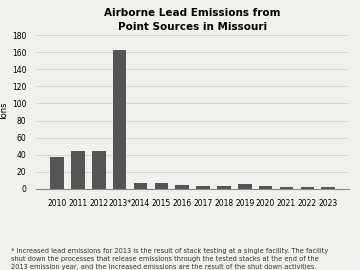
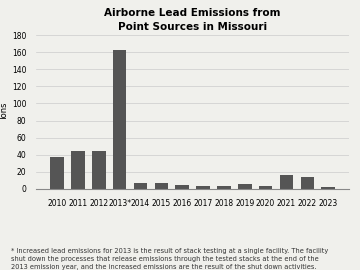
2021: 2 -> 16
2022: 2 -> 14
